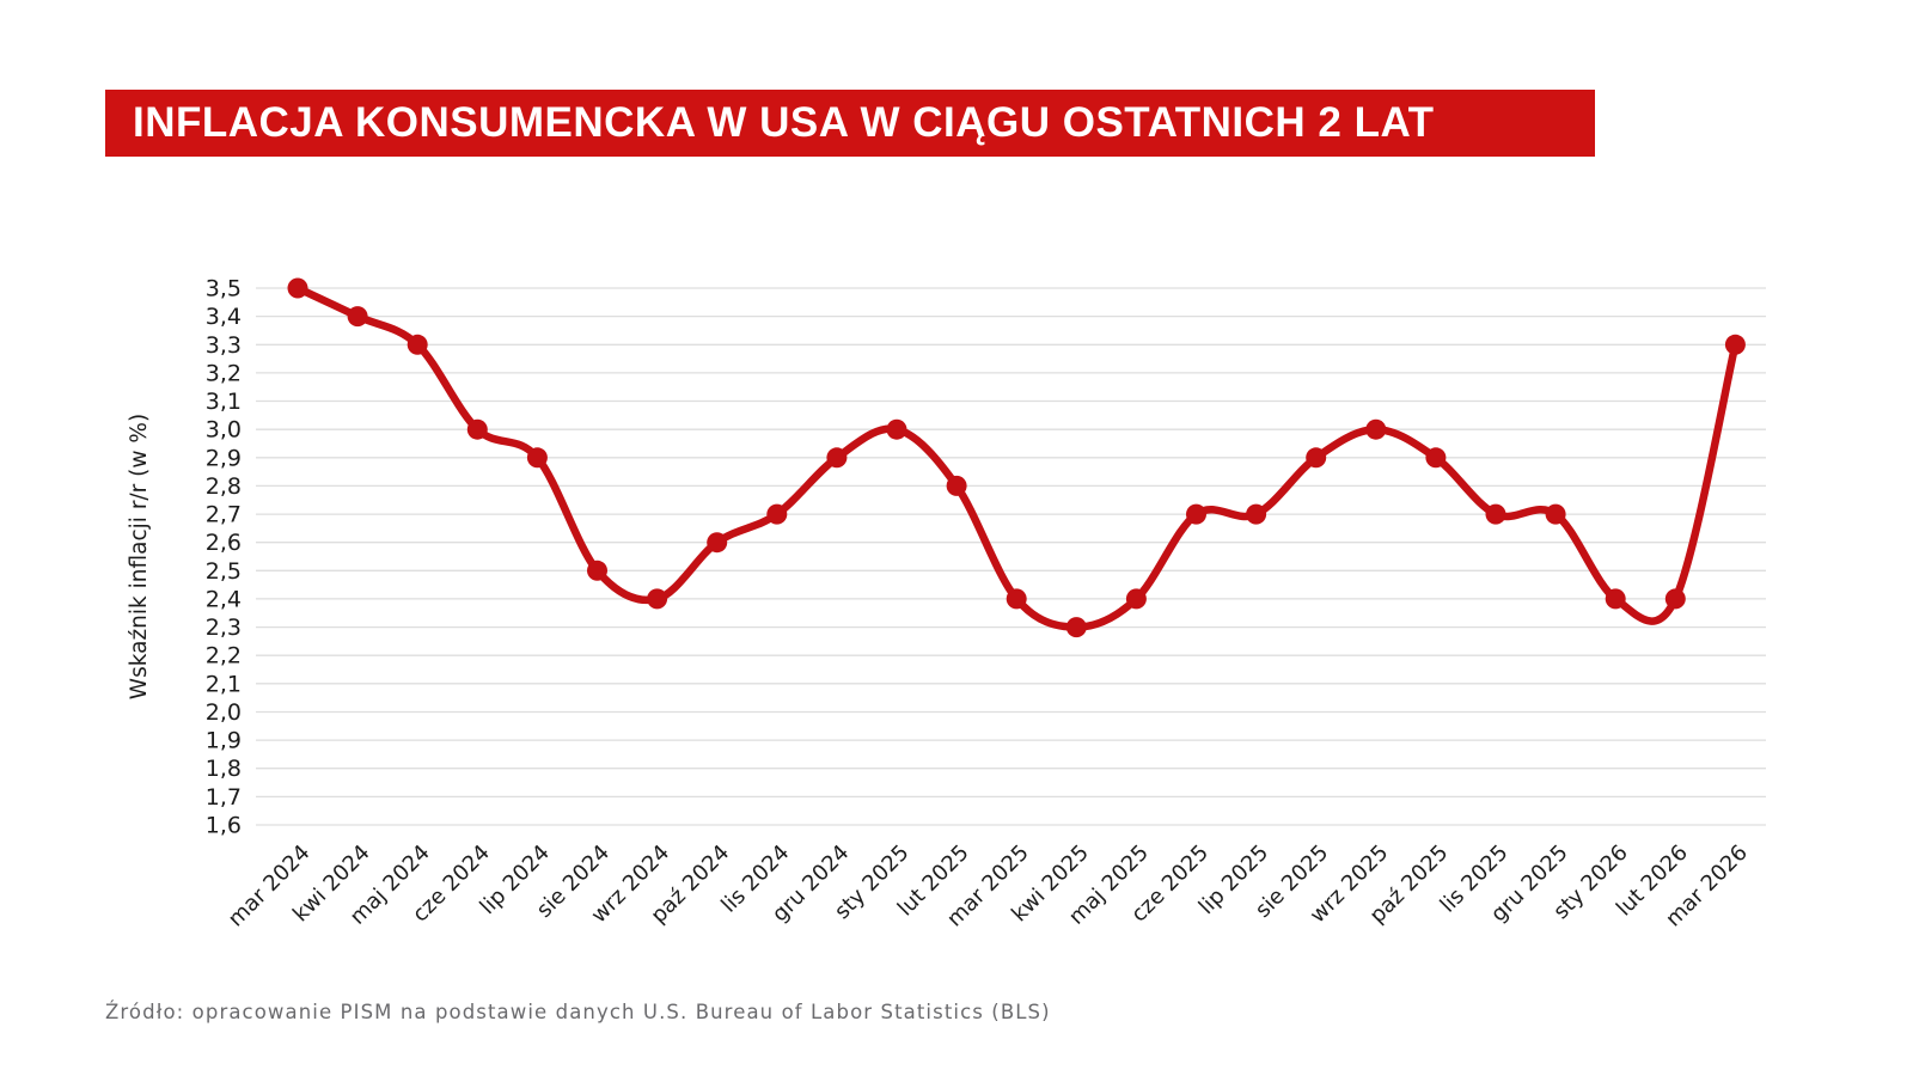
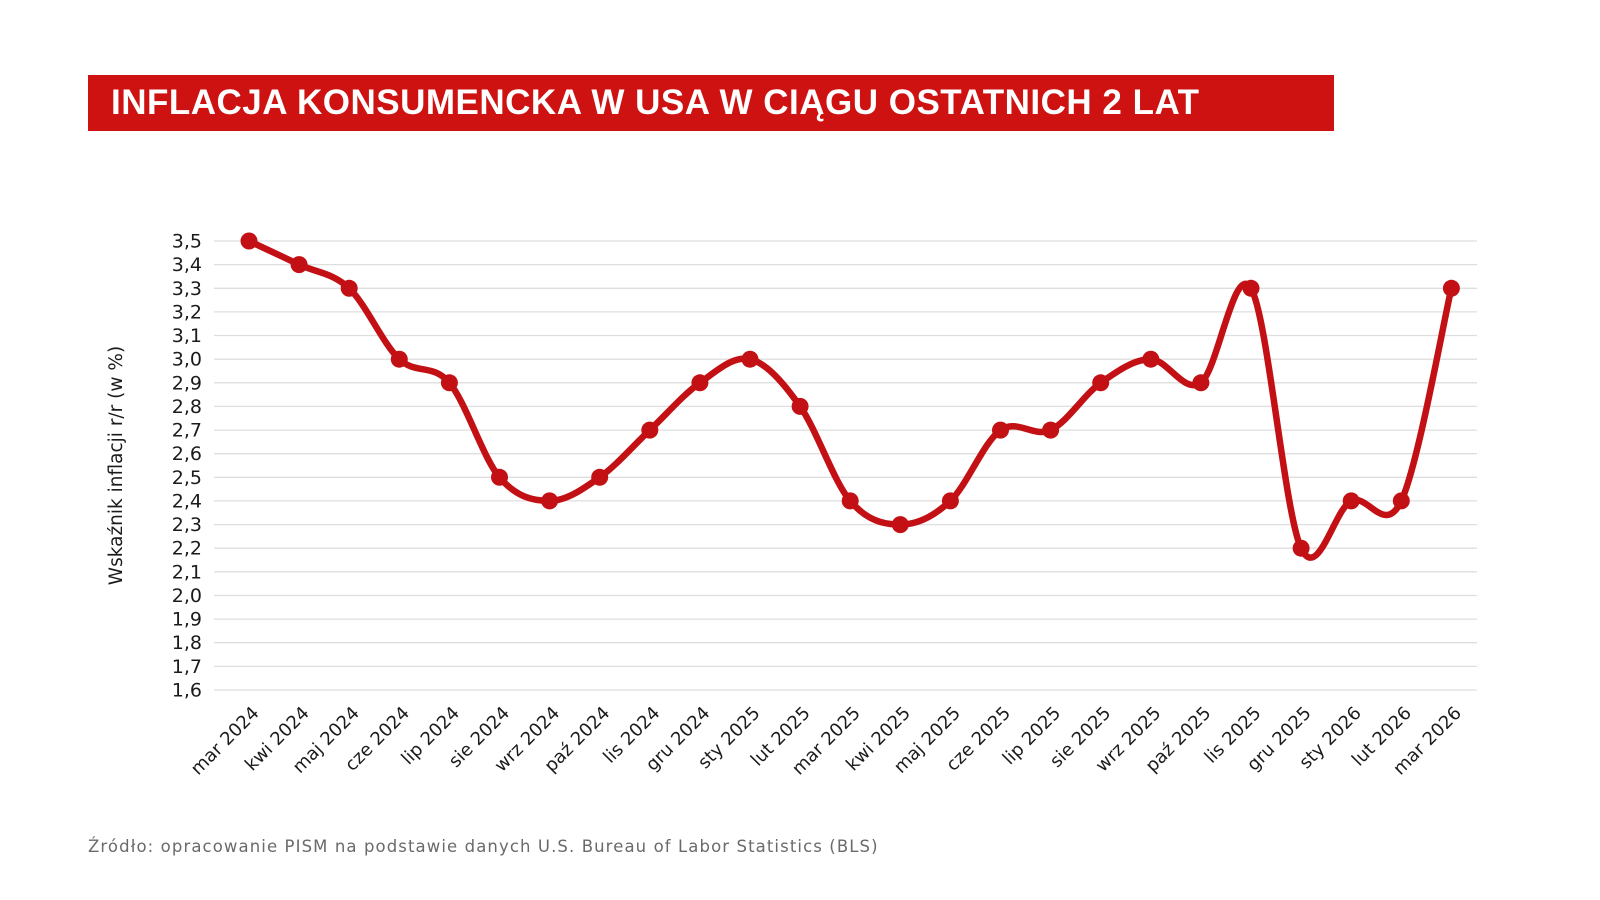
paź 2024: 2,6 -> 2,5
lis 2025: 2,7 -> 3,3
gru 2025: 2,7 -> 2,2
